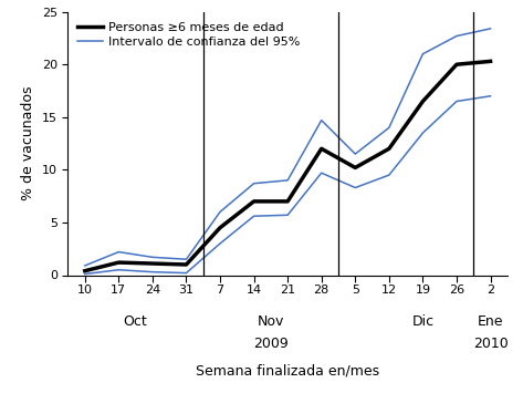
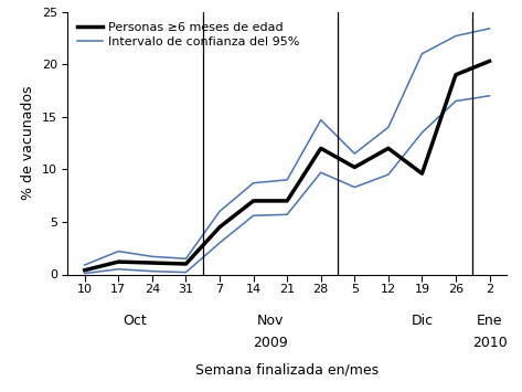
Personas ≥6 meses de edad/19: 16.5 -> 9.6
Personas ≥6 meses de edad/26: 20.0 -> 19.0
